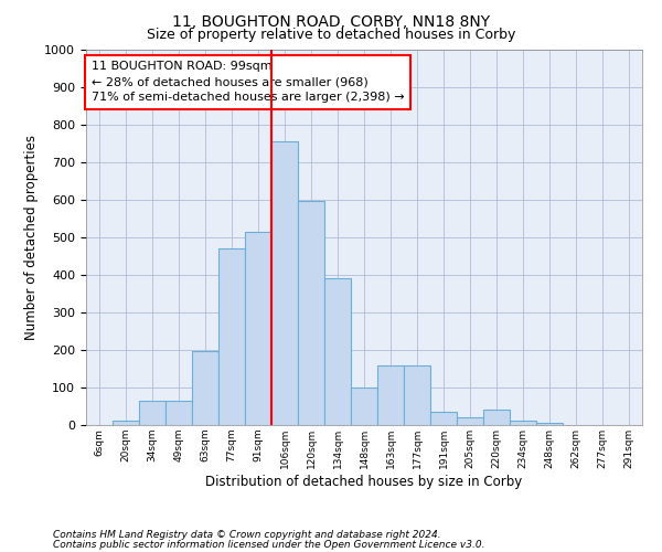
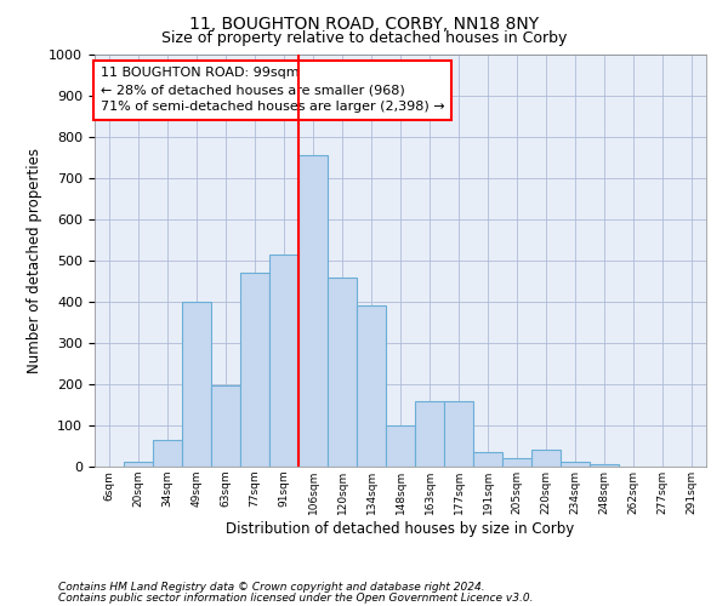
49sqm: 65 -> 400
120sqm: 597 -> 460
